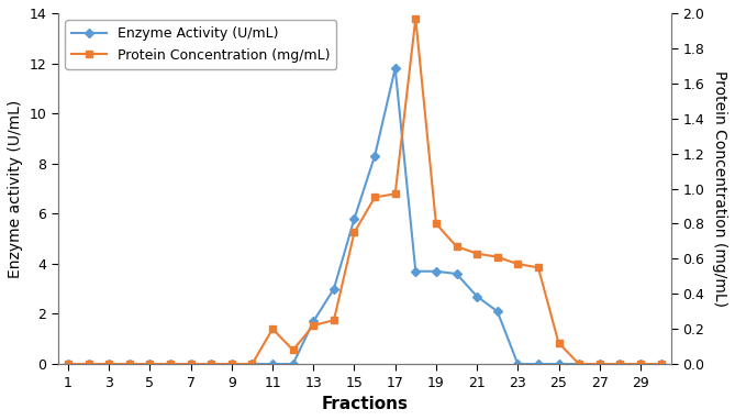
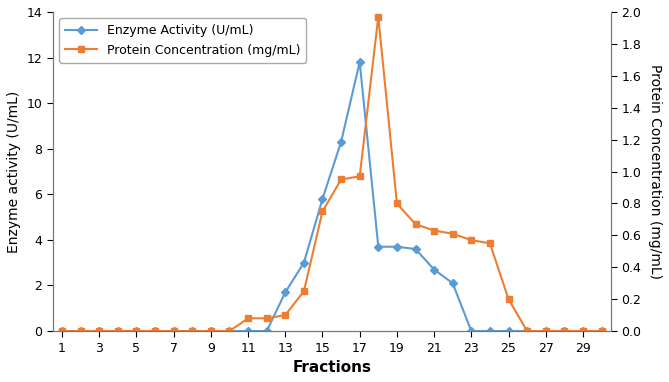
Protein Concentration (mg/mL)/11: 0.20 -> 0.08
Protein Concentration (mg/mL)/13: 0.22 -> 0.10
Protein Concentration (mg/mL)/25: 0.12 -> 0.20
